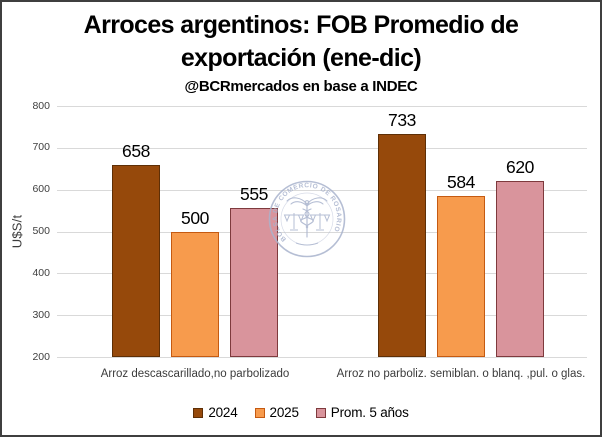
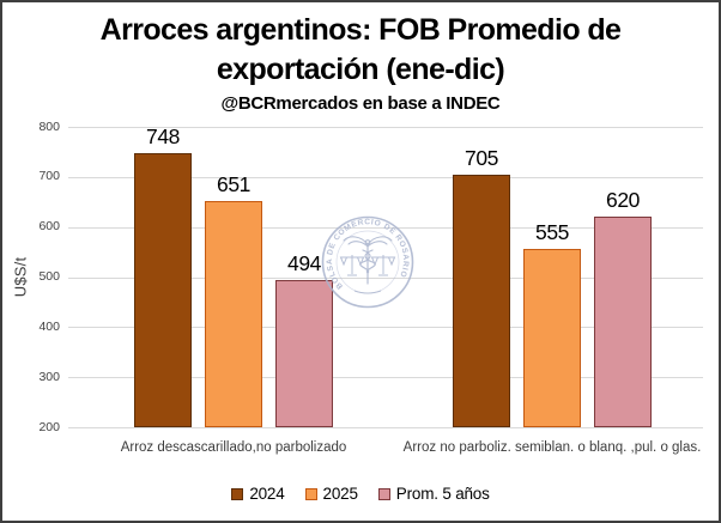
2024/Arroz descascarillado,no parbolizado: 658 -> 748
2025/Arroz descascarillado,no parbolizado: 500 -> 651
Prom. 5 años/Arroz descascarillado,no parbolizado: 555 -> 494
2024/Arroz no parboliz. semiblan. o blanq. ,pul. o glas.: 733 -> 705
2025/Arroz no parboliz. semiblan. o blanq. ,pul. o glas.: 584 -> 555
